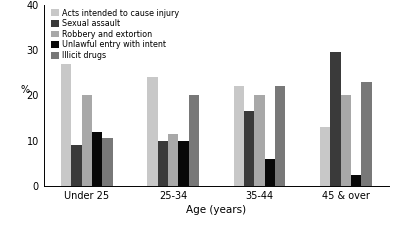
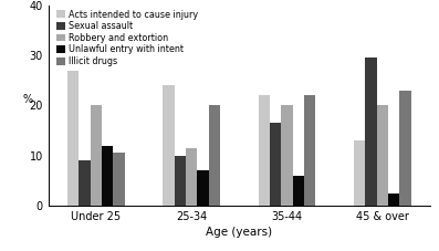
Unlawful entry with intent/25-34: 10.0 -> 7.0
